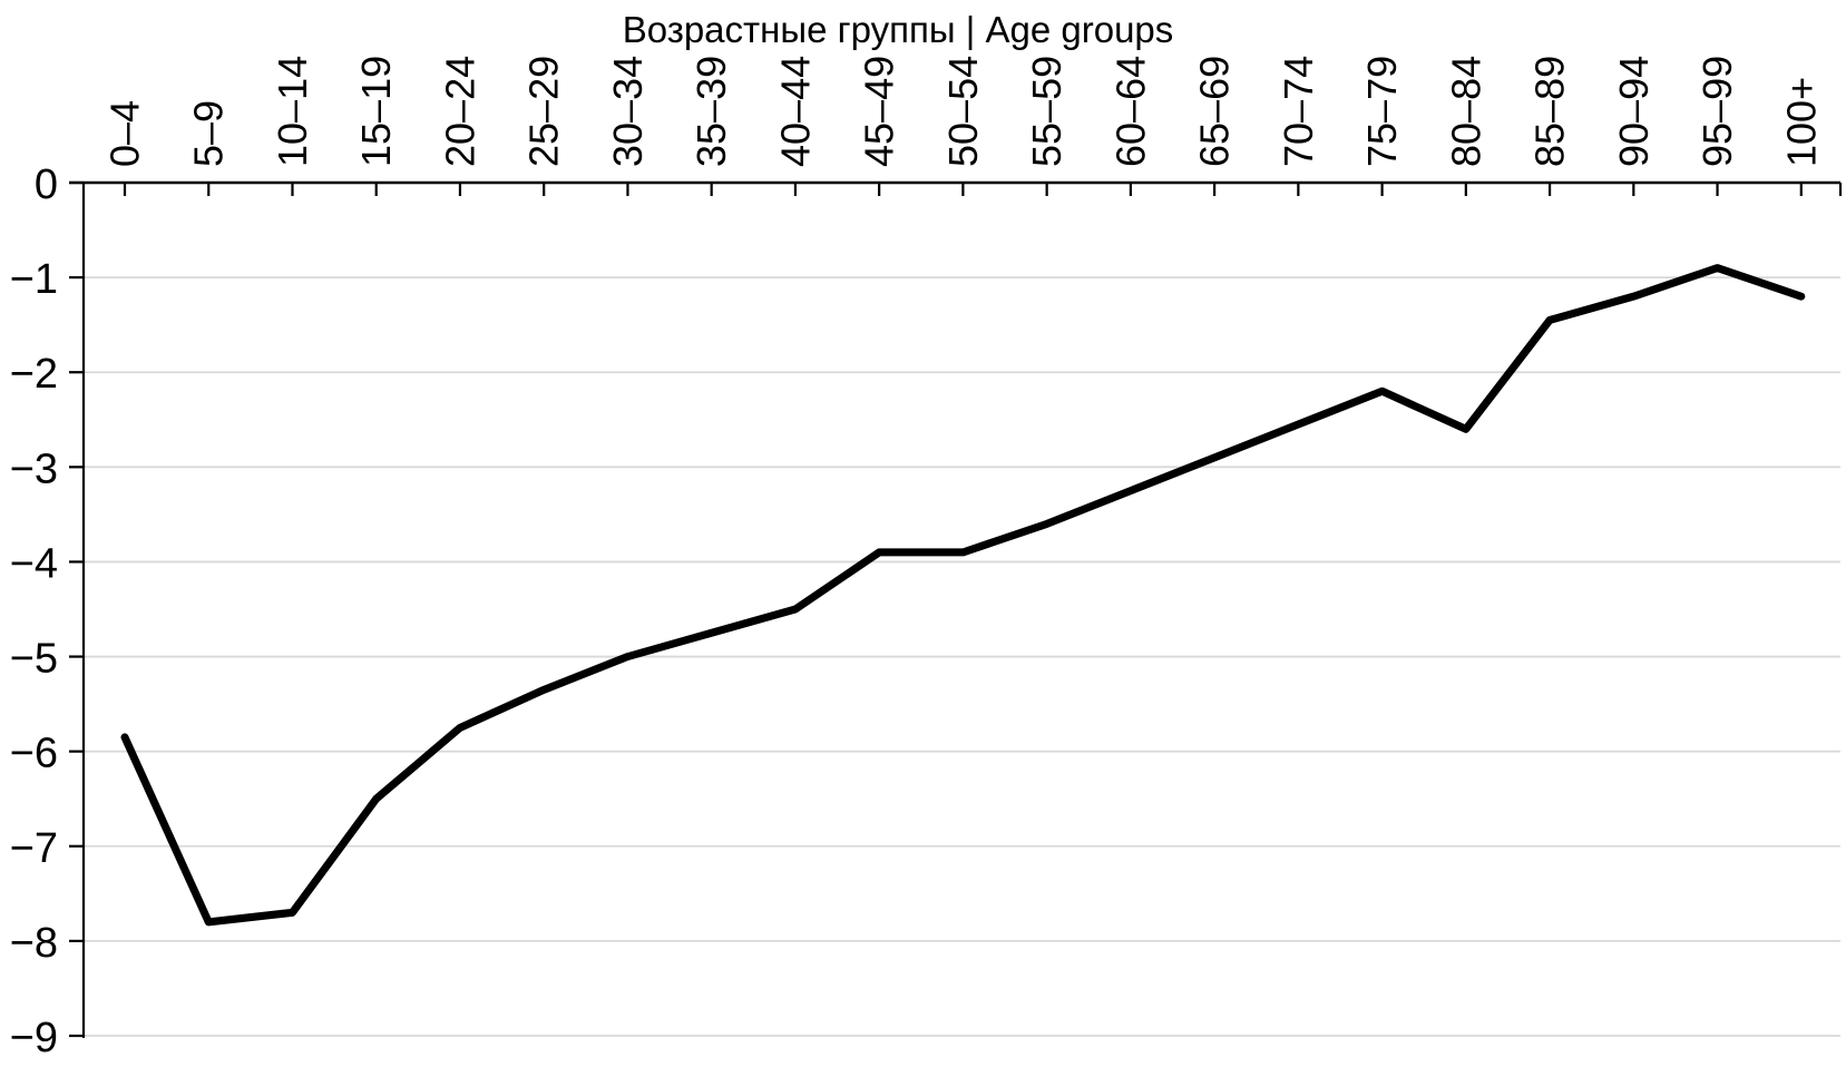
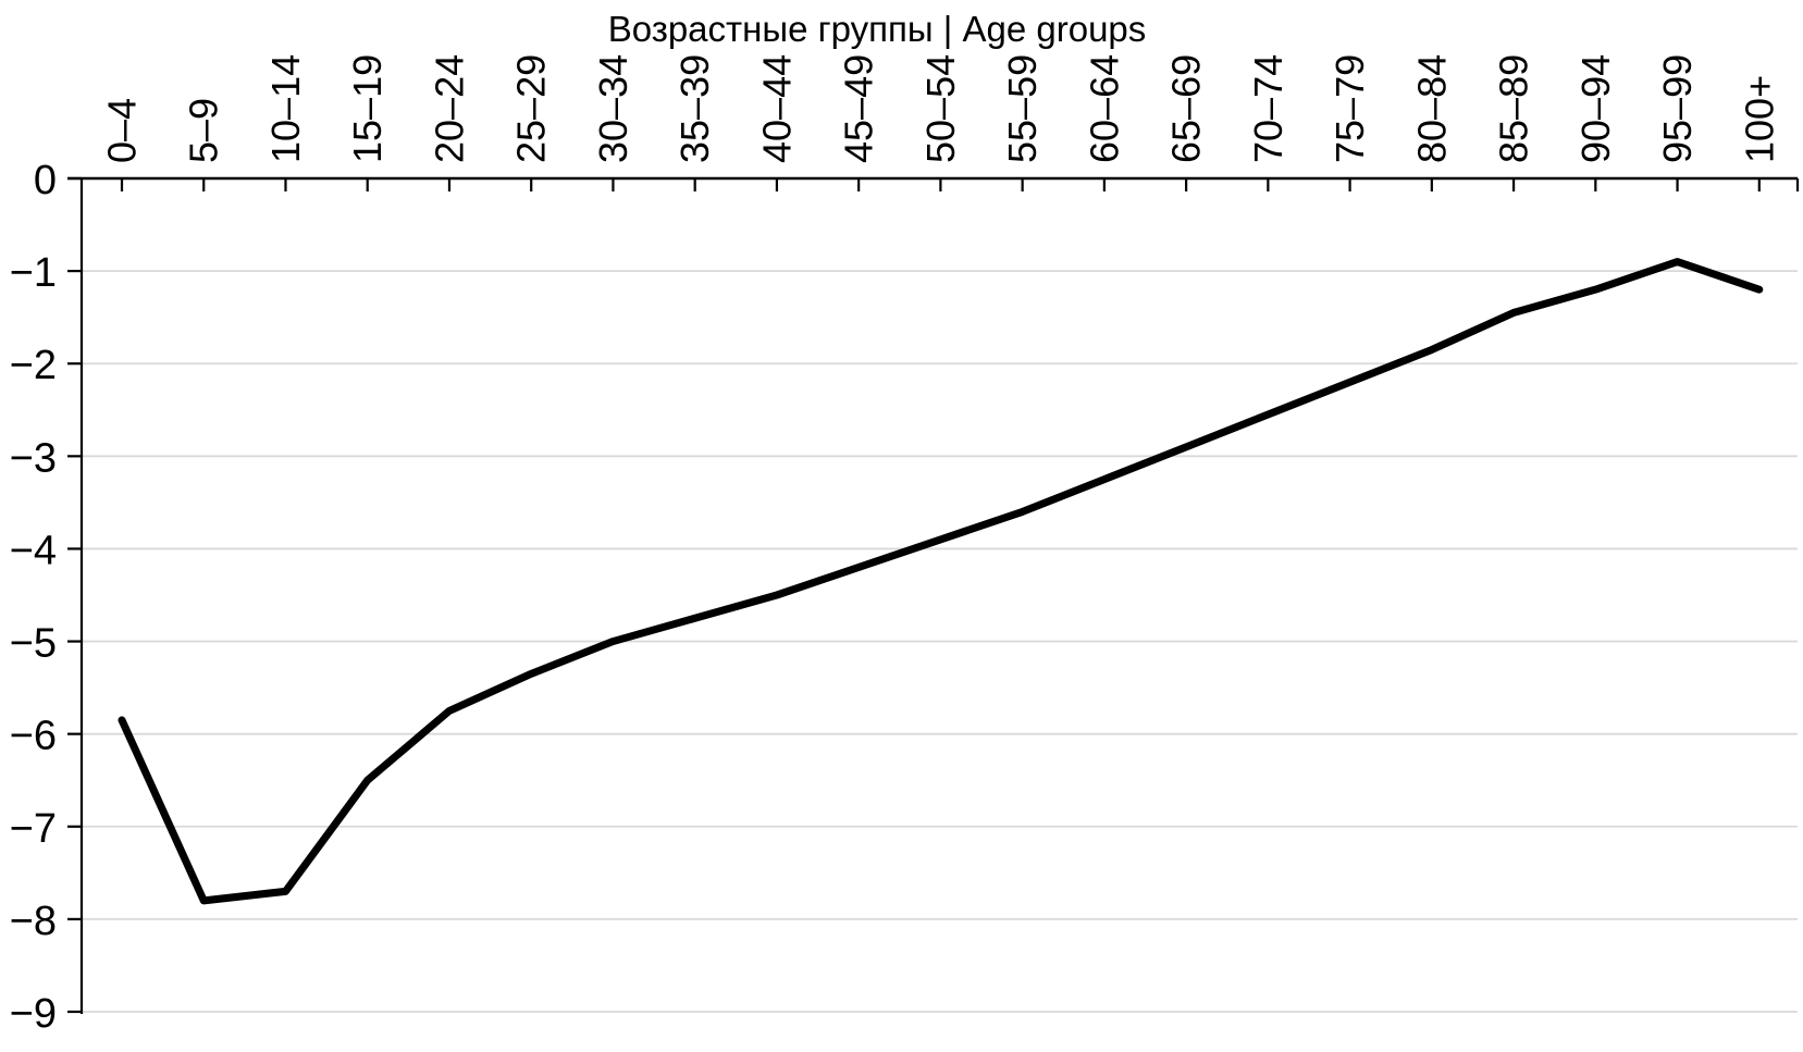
45–49: -3.9 -> -4.2
80–84: -2.6 -> -1.9
